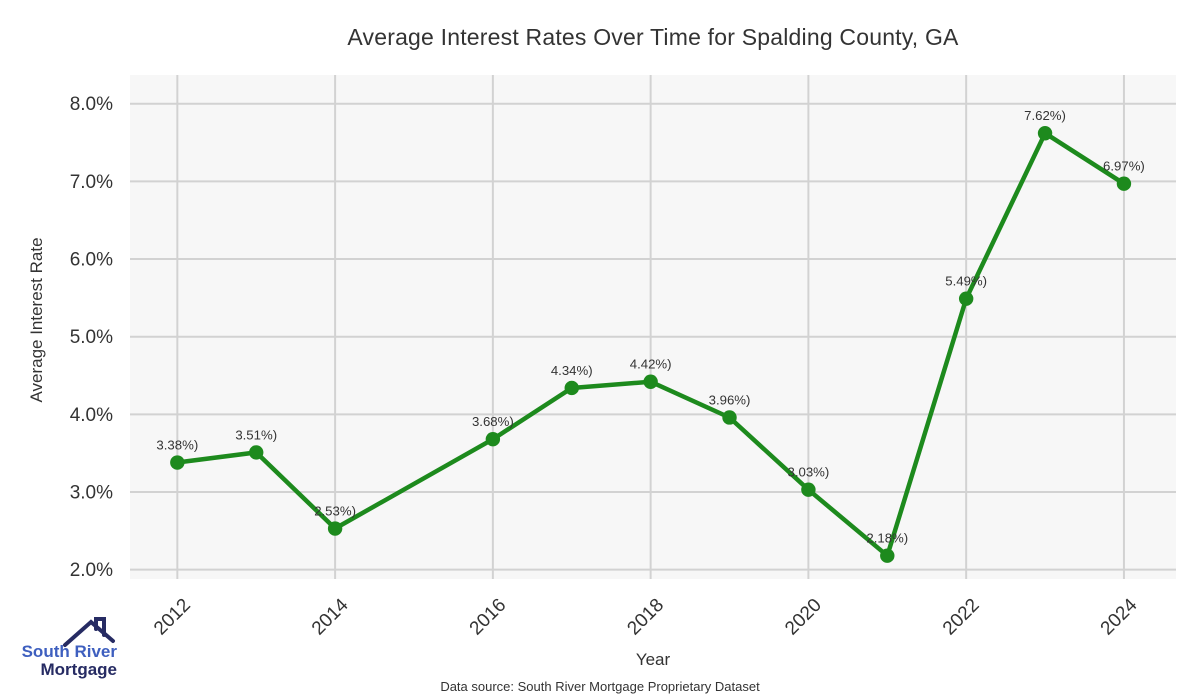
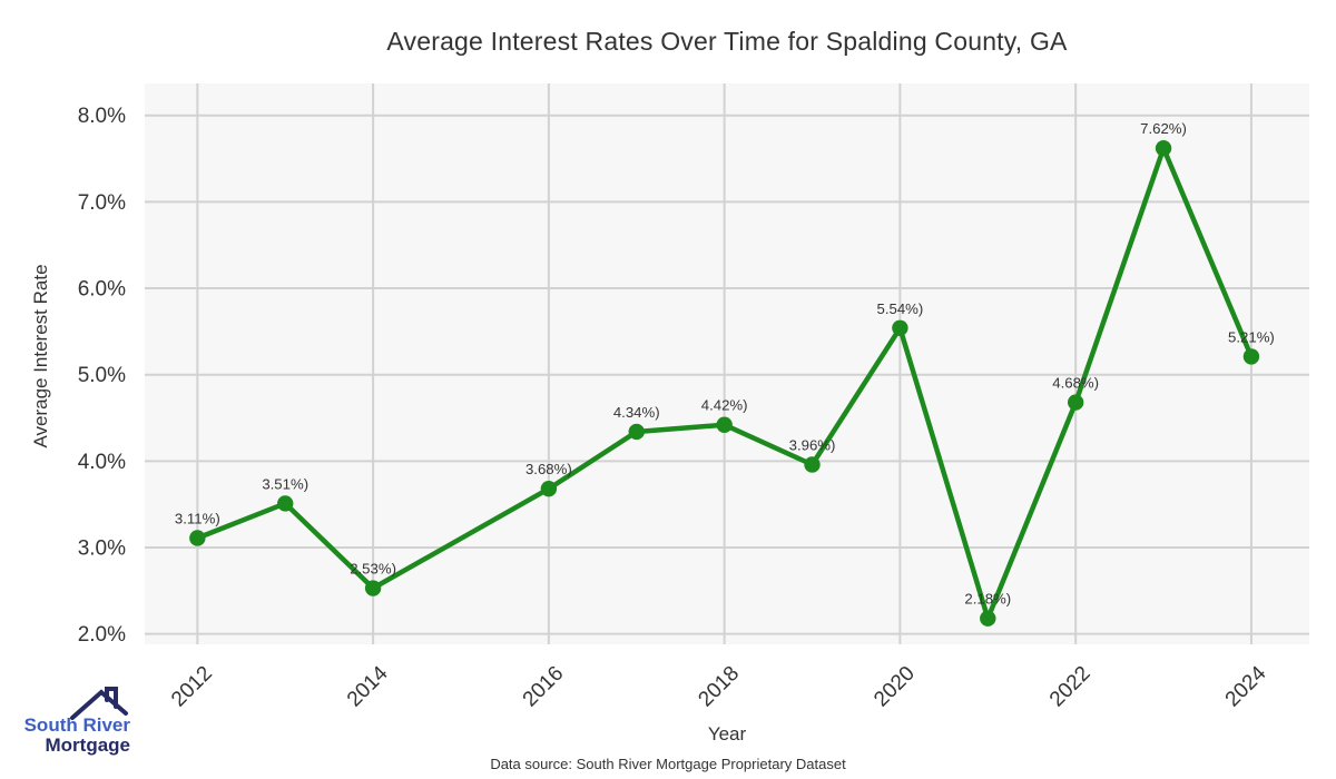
2012: 3.38% -> 3.11%
2020: 3.03% -> 5.54%
2022: 5.49% -> 4.68%
2024: 6.97% -> 5.21%
